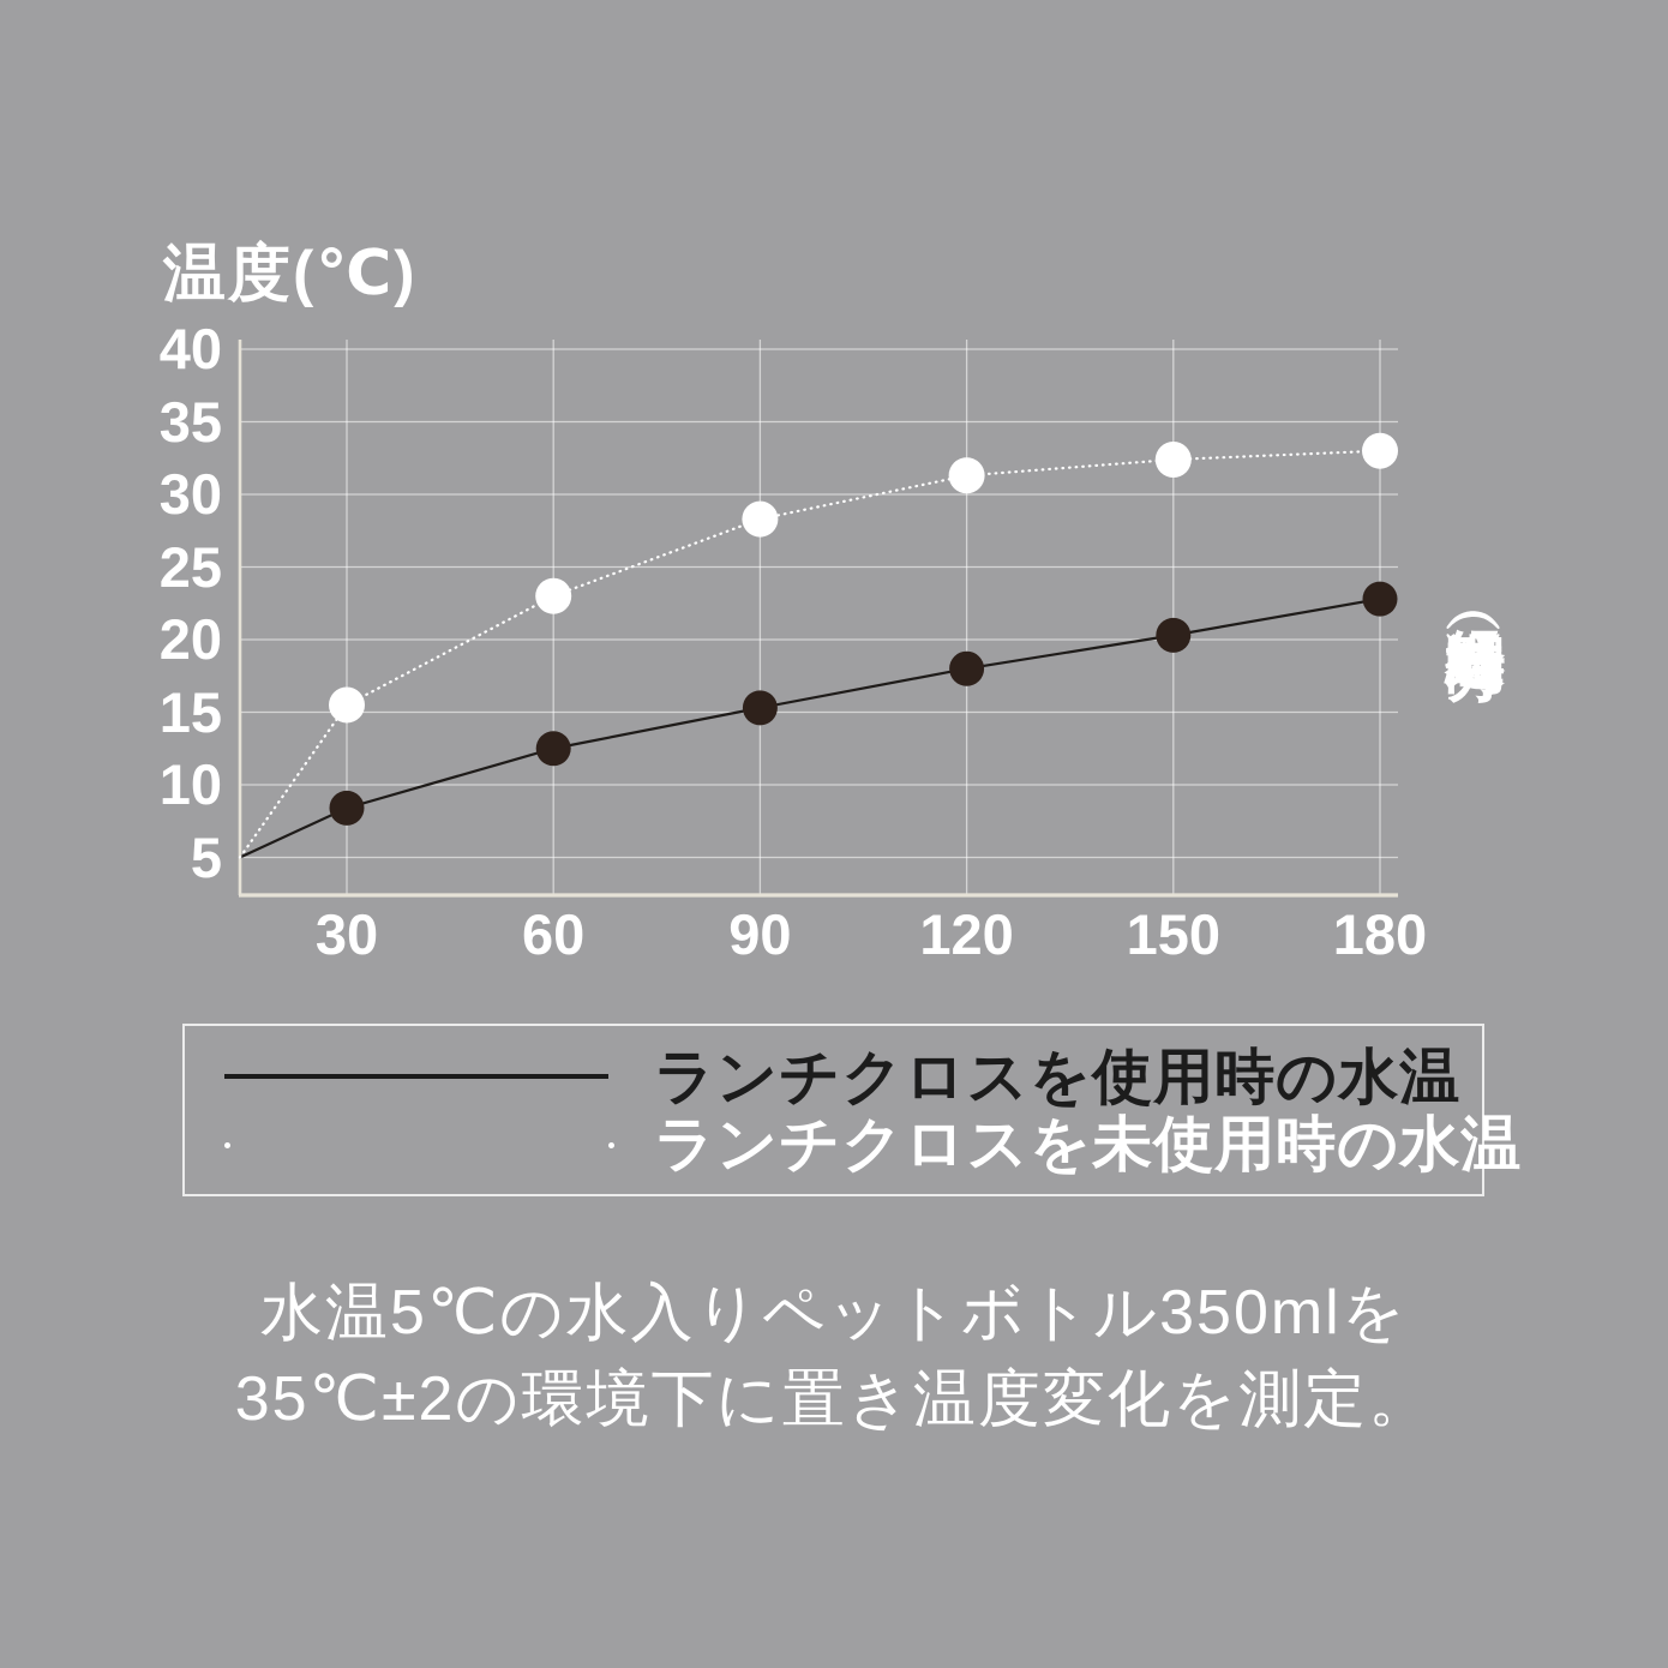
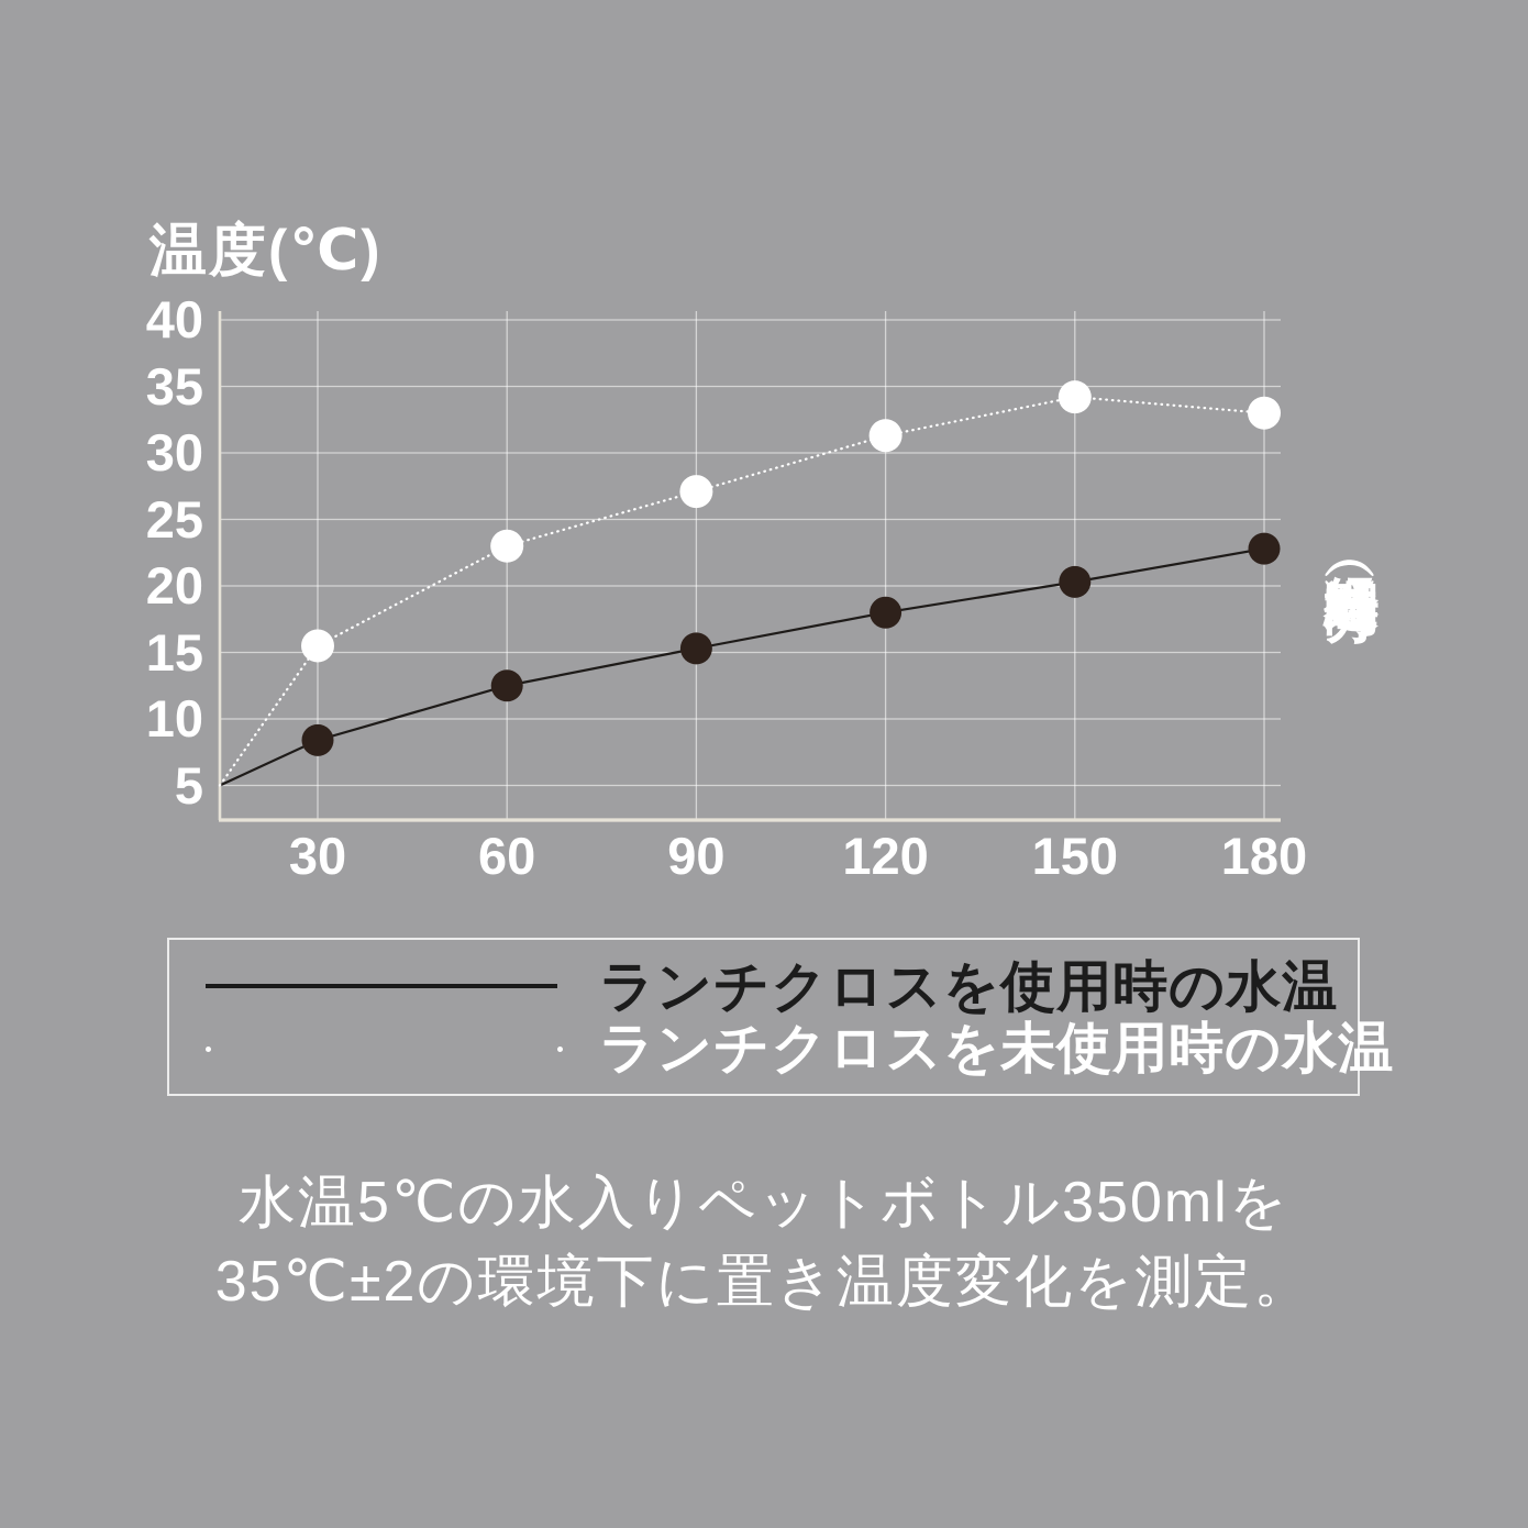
ランチクロスを未使用時の水温/90: 28.3 -> 27.1
ランチクロスを未使用時の水温/150: 32.4 -> 34.2
